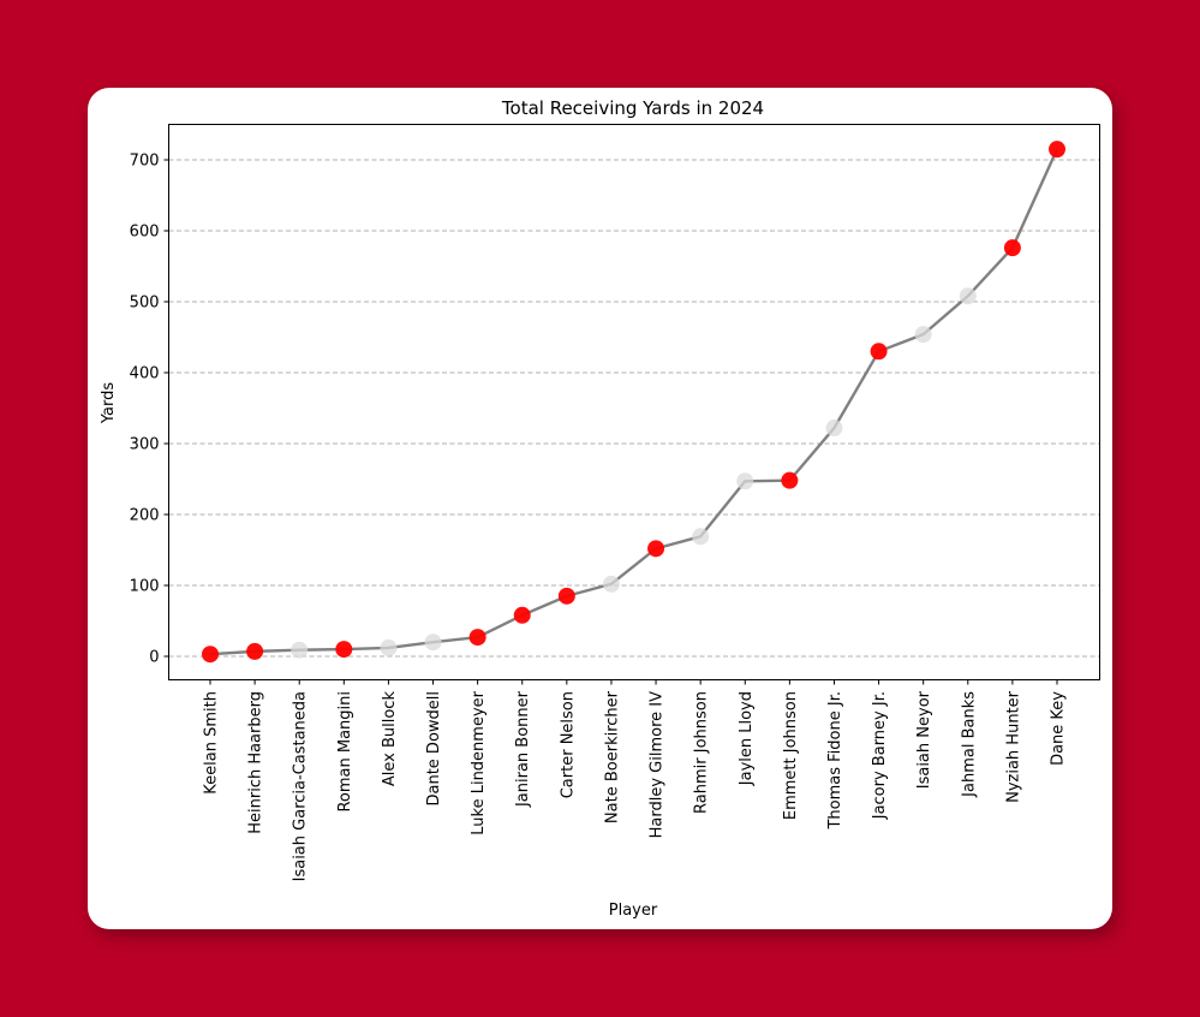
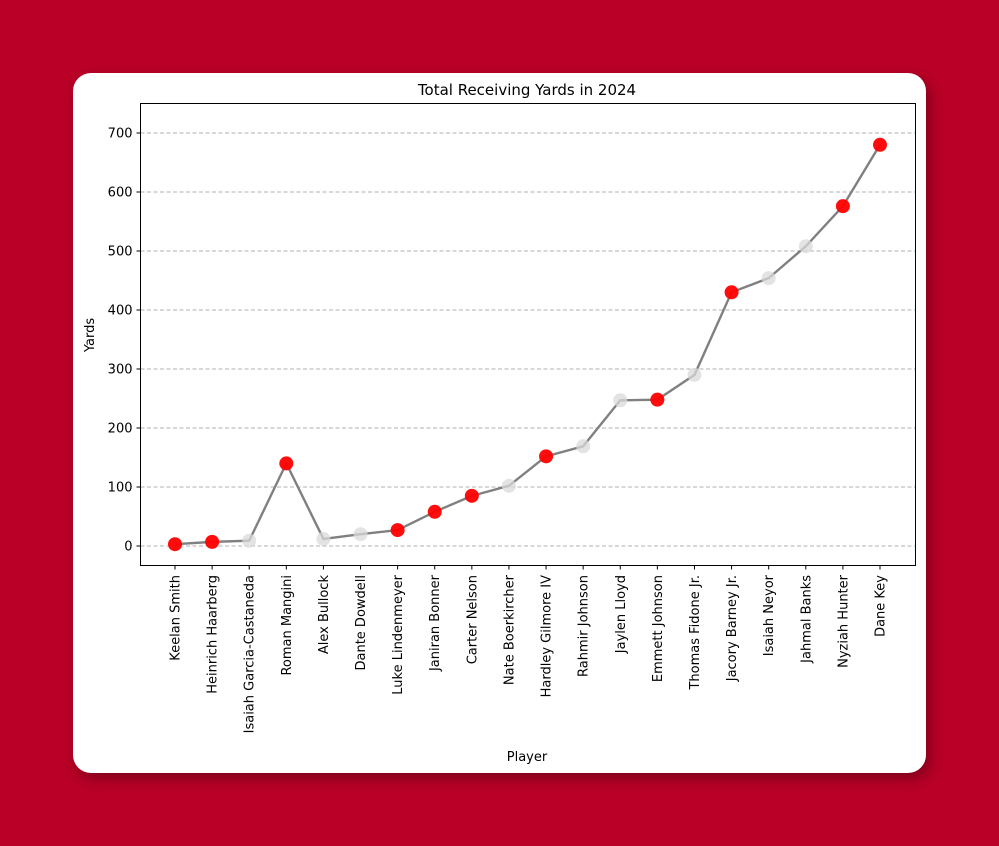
Roman Mangini: 10 -> 140
Thomas Fidone Jr.: 320 -> 290
Dane Key: 720 -> 680
